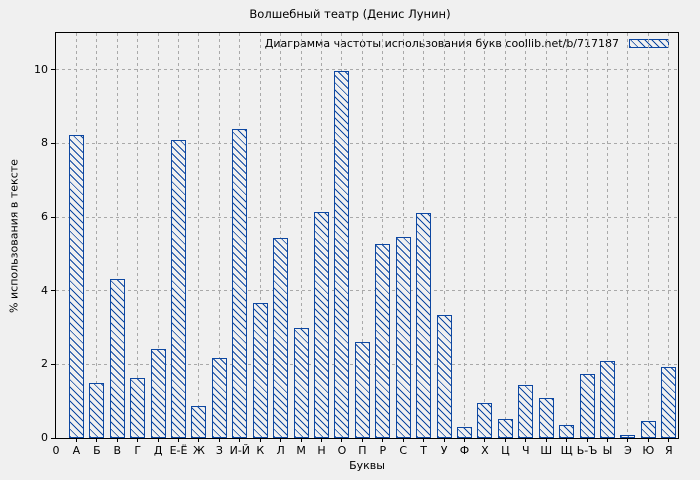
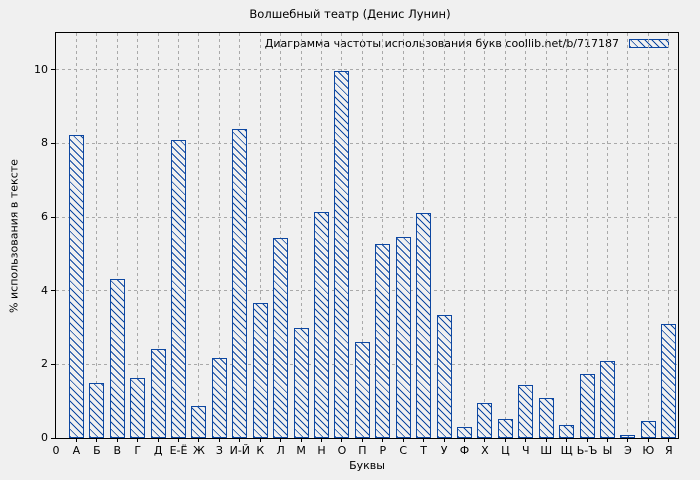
Я: 1.9 -> 3.1
